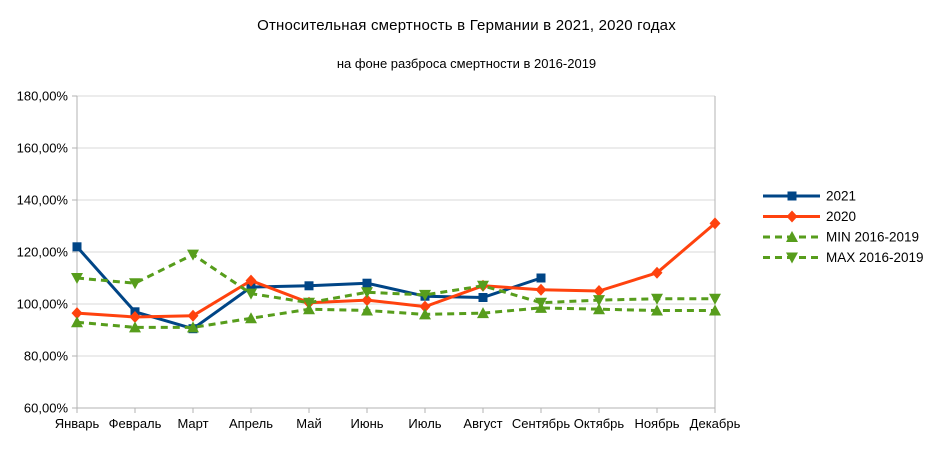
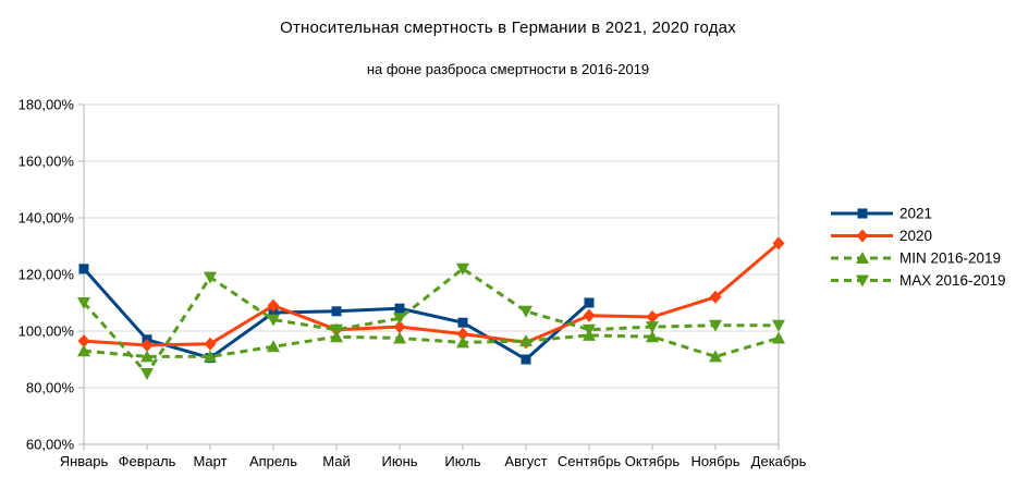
MAX 2016-2019/Февраль: 108% -> 85%
MAX 2016-2019/Июль: 104% -> 122%
2021/Август: 102% -> 90%
2020/Август: 107% -> 96%
MIN 2016-2019/Ноябрь: 98% -> 91%
